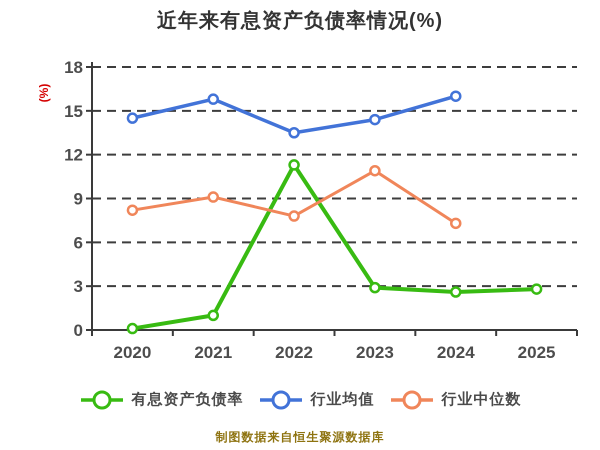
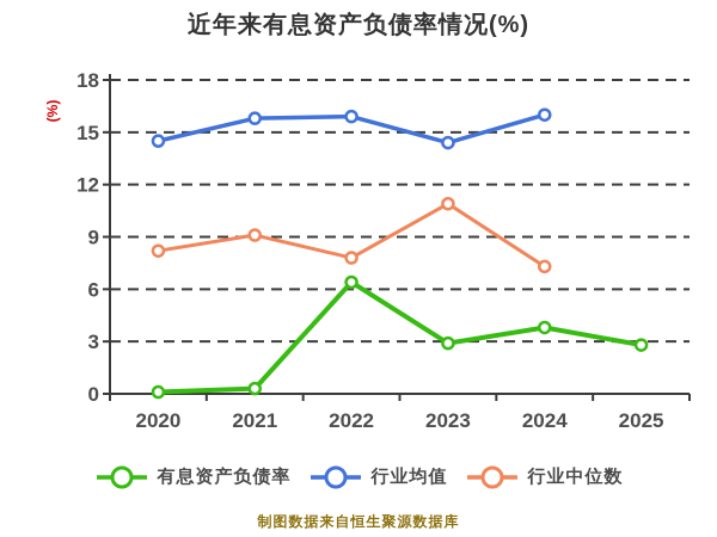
有息资产负债率/2021: 1.0 -> 0.3
有息资产负债率/2022: 11.3 -> 6.4
行业均值/2022: 13.5 -> 15.9
有息资产负债率/2024: 2.6 -> 3.8
